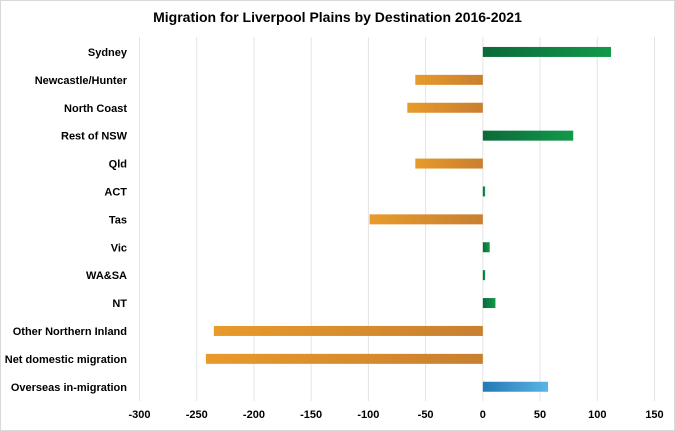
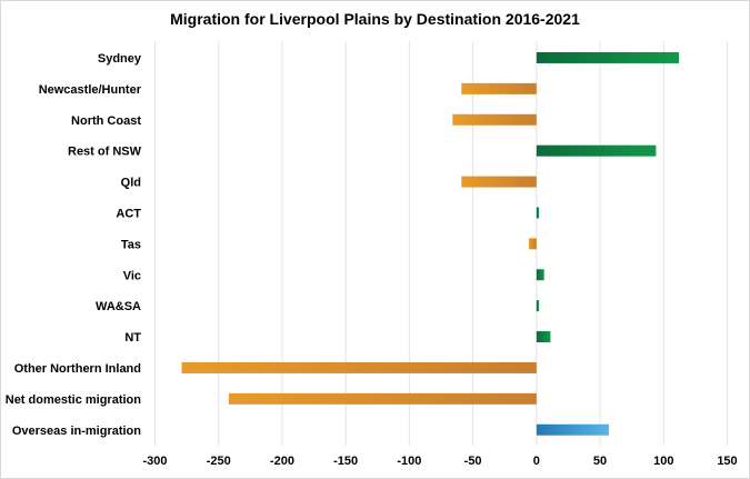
Rest of NSW: 79 -> 94
Tas: -99 -> -6
Other Northern Inland: -235 -> -279
